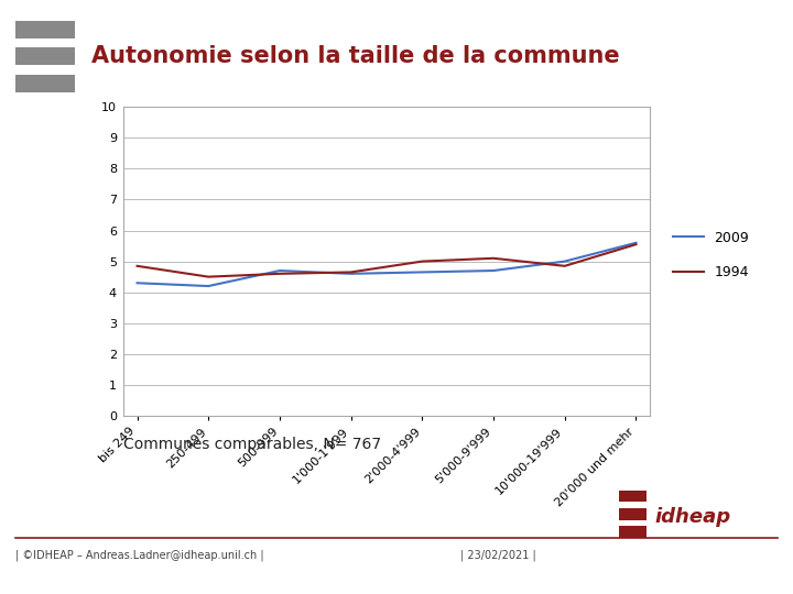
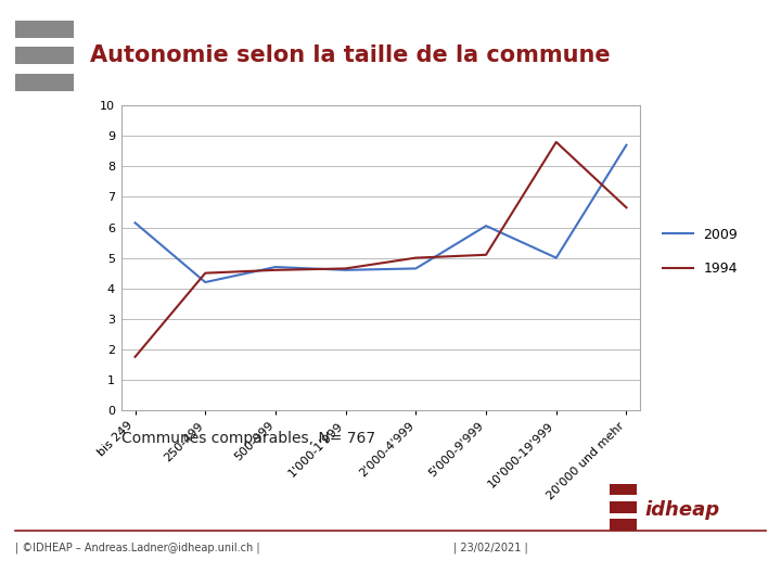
2009/bis 249: 4.30 -> 6.15
1994/bis 249: 4.85 -> 1.75
2009/5'000-9'999: 4.70 -> 6.05
1994/10'000-19'999: 4.85 -> 8.80
2009/20'000 und mehr: 5.60 -> 8.70
1994/20'000 und mehr: 5.55 -> 6.65
